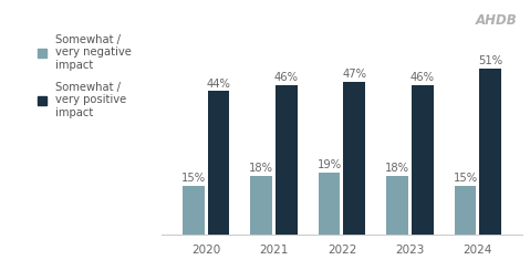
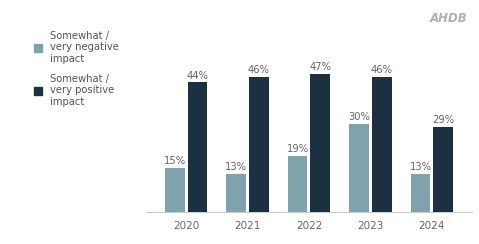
Somewhat / very negative impact/2021: 18% -> 13%
Somewhat / very negative impact/2023: 18% -> 30%
Somewhat / very negative impact/2024: 15% -> 13%
Somewhat / very positive impact/2024: 51% -> 29%
